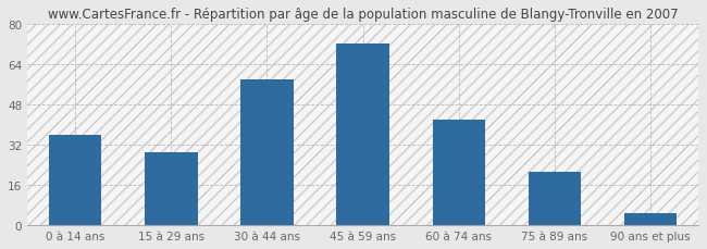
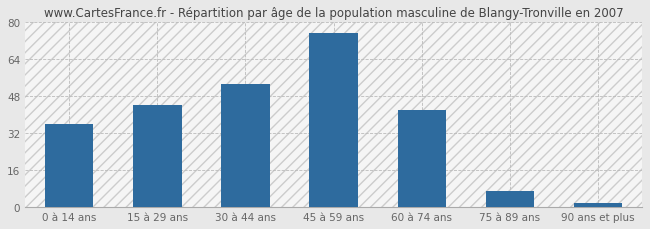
15 à 29 ans: 29 -> 44
30 à 44 ans: 58 -> 53
45 à 59 ans: 72 -> 75
75 à 89 ans: 21 -> 7
90 ans et plus: 5 -> 2
